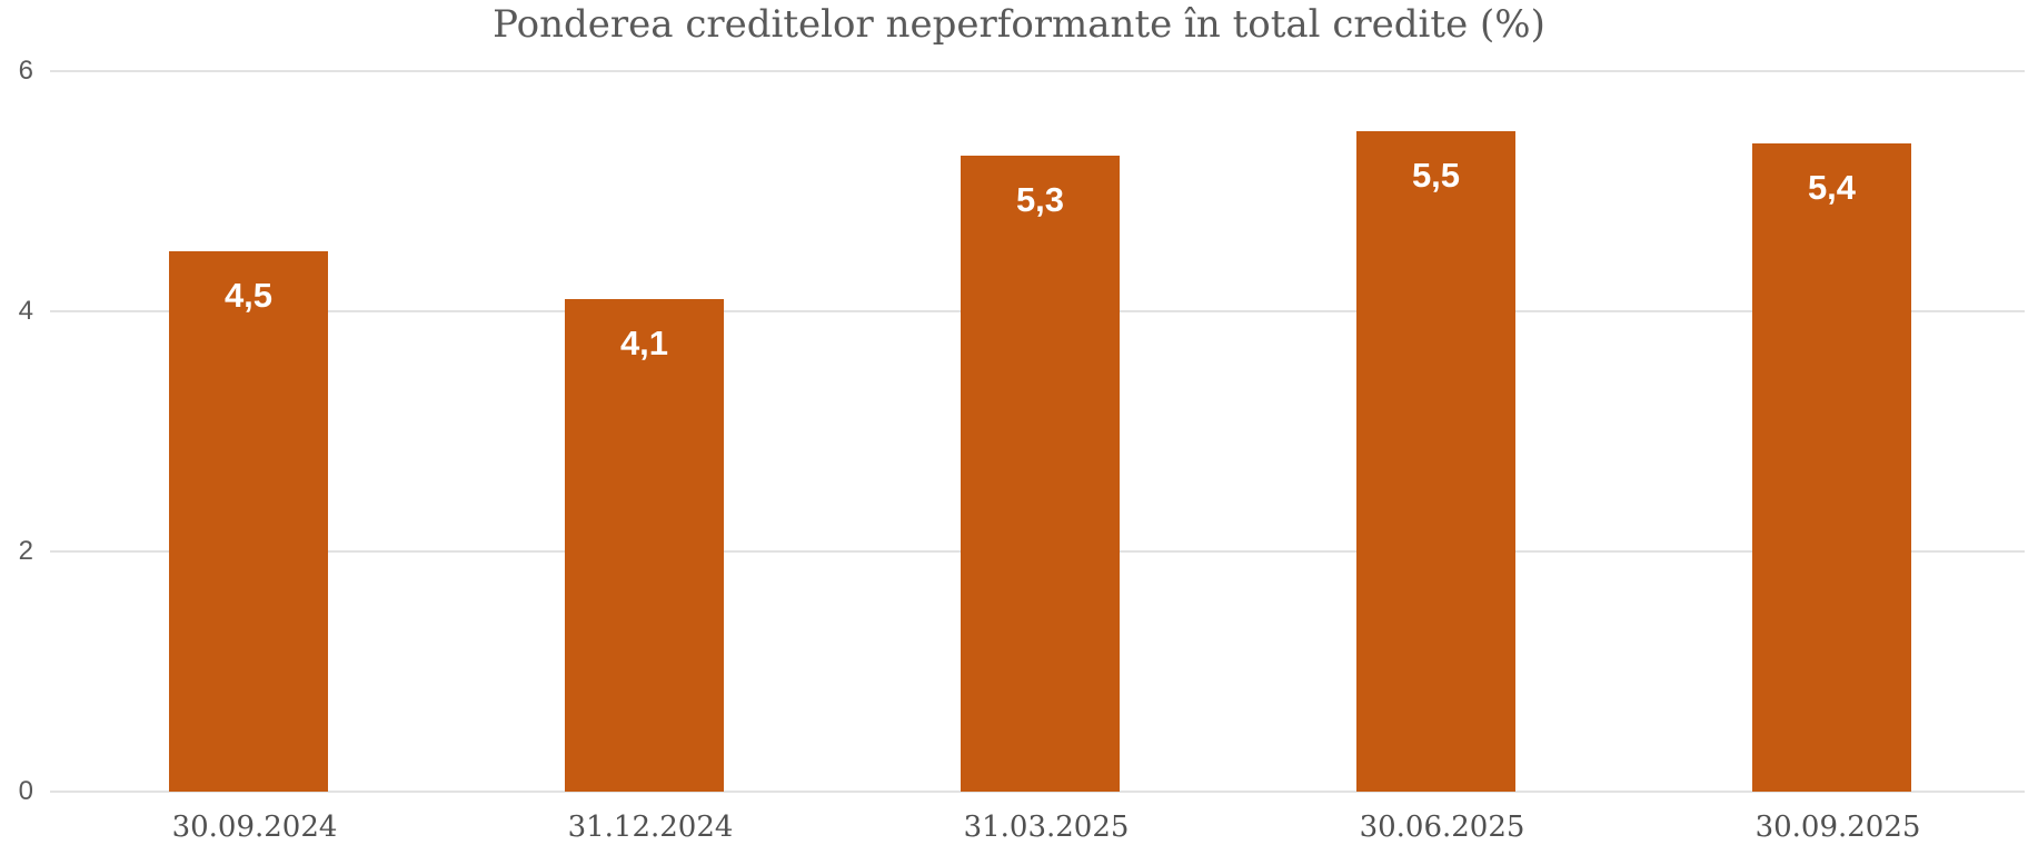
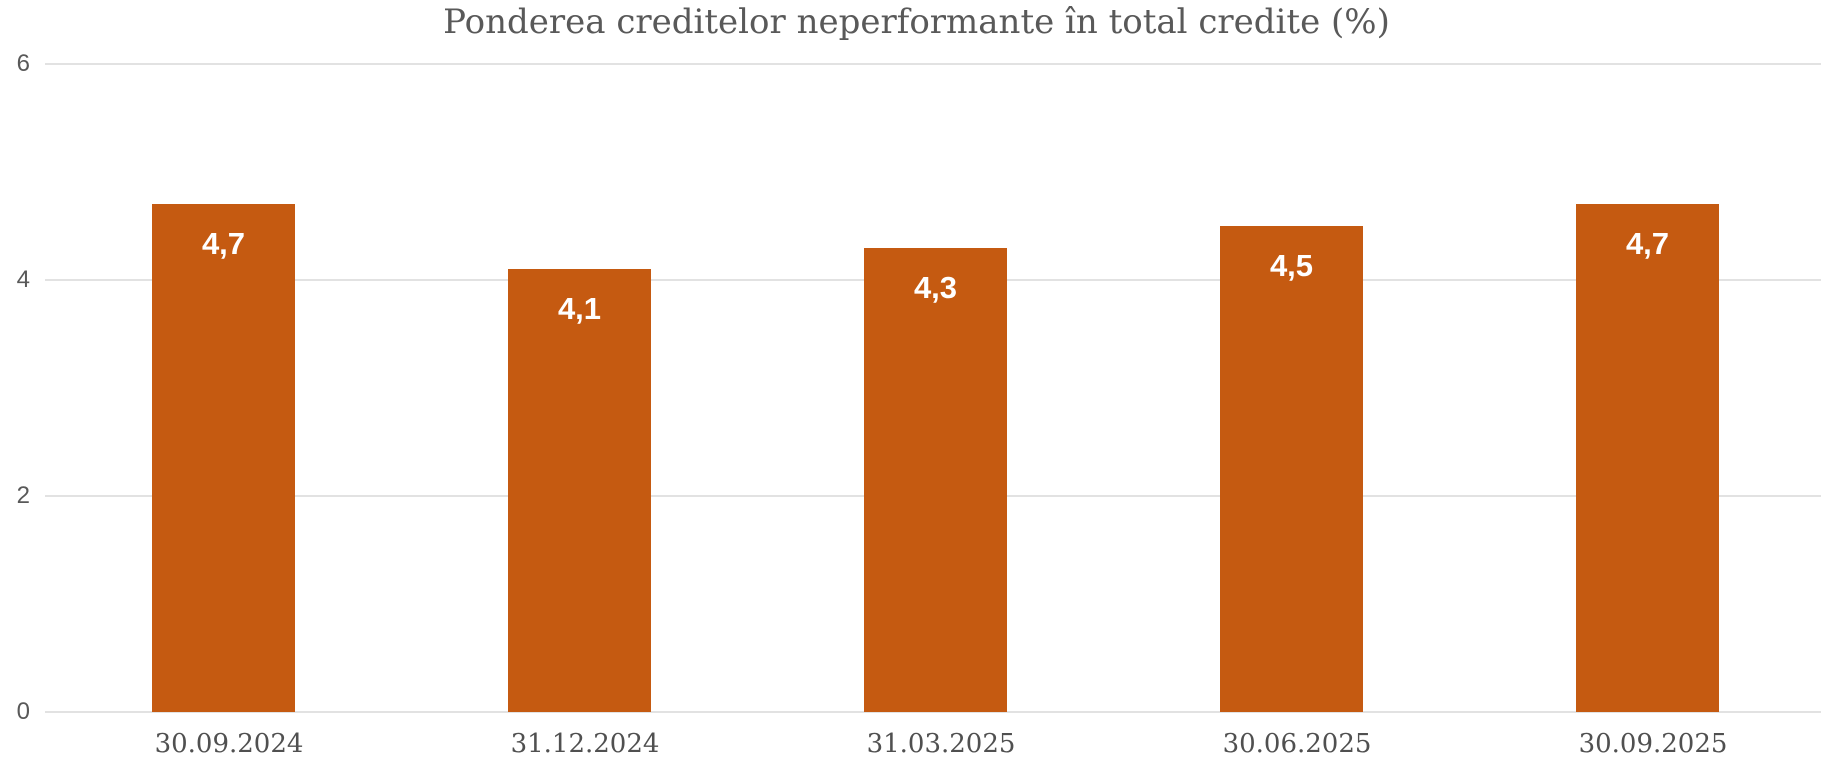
30.09.2024: 4,5 -> 4,7
31.03.2025: 5,3 -> 4,3
30.06.2025: 5,5 -> 4,5
30.09.2025: 5,4 -> 4,7
